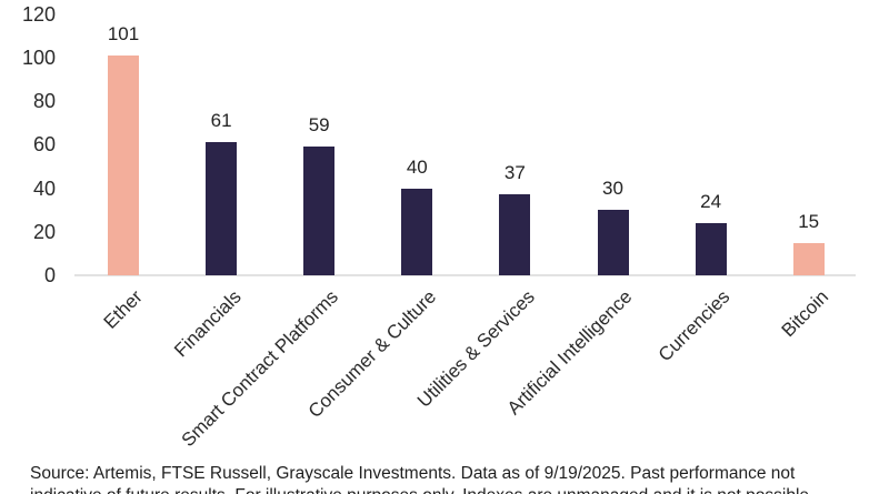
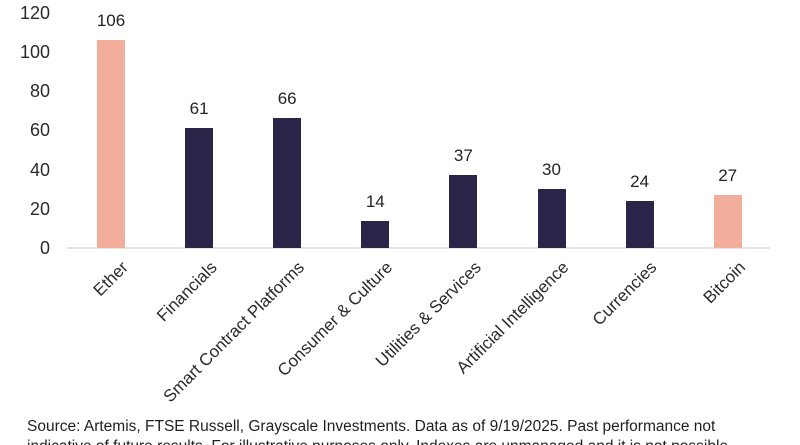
Ether: 101 -> 106
Smart Contract Platforms: 59 -> 66
Consumer & Culture: 40 -> 14
Bitcoin: 15 -> 27
